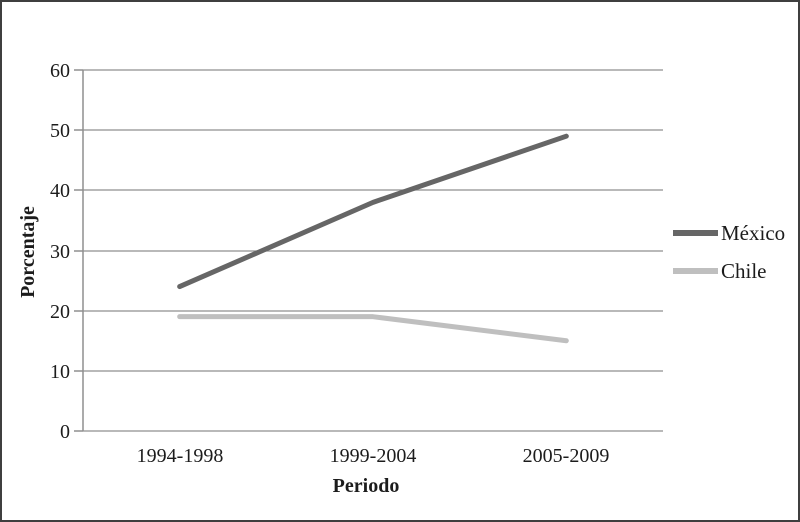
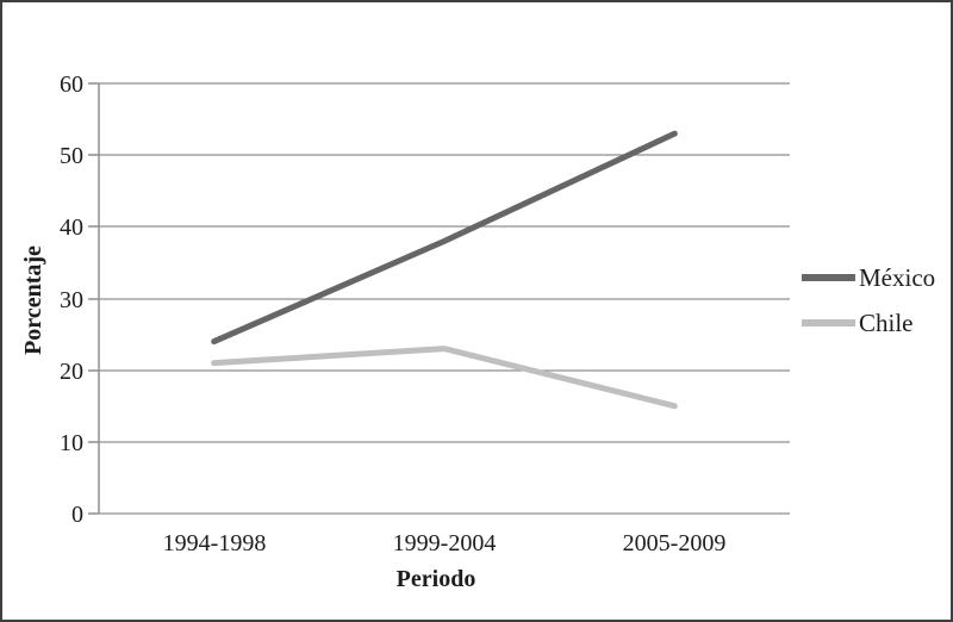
Chile/1994-1998: 19 -> 21
Chile/1999-2004: 19 -> 23
México/2005-2009: 49 -> 53
